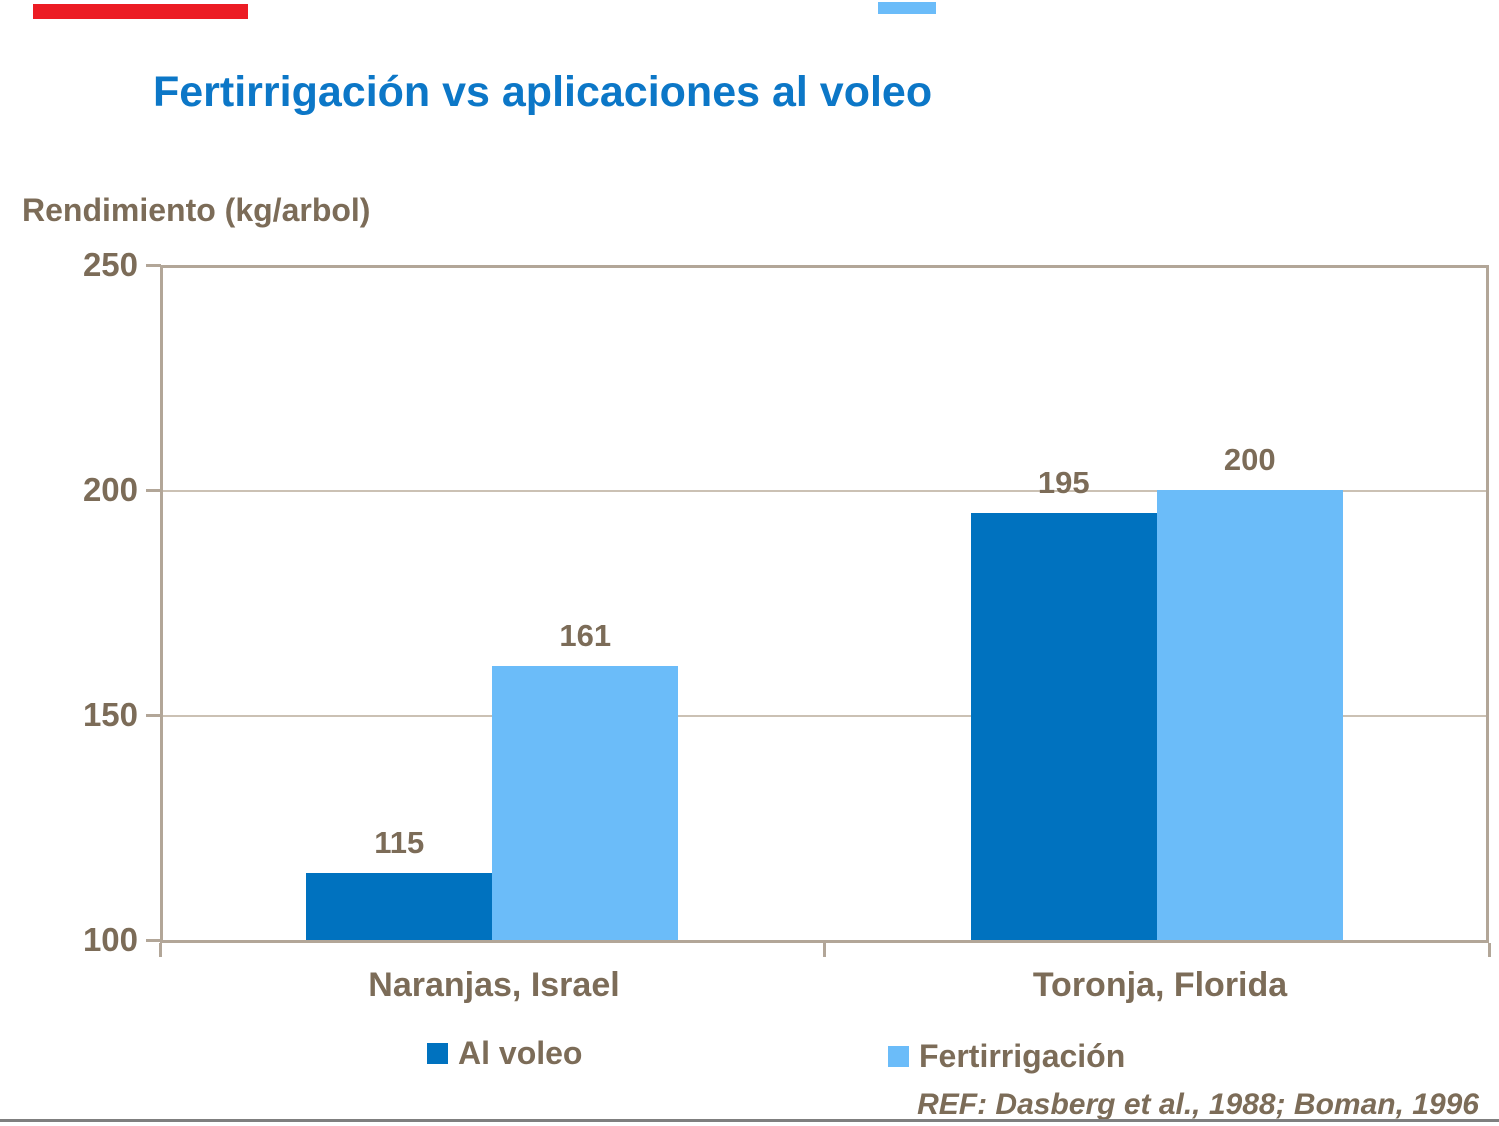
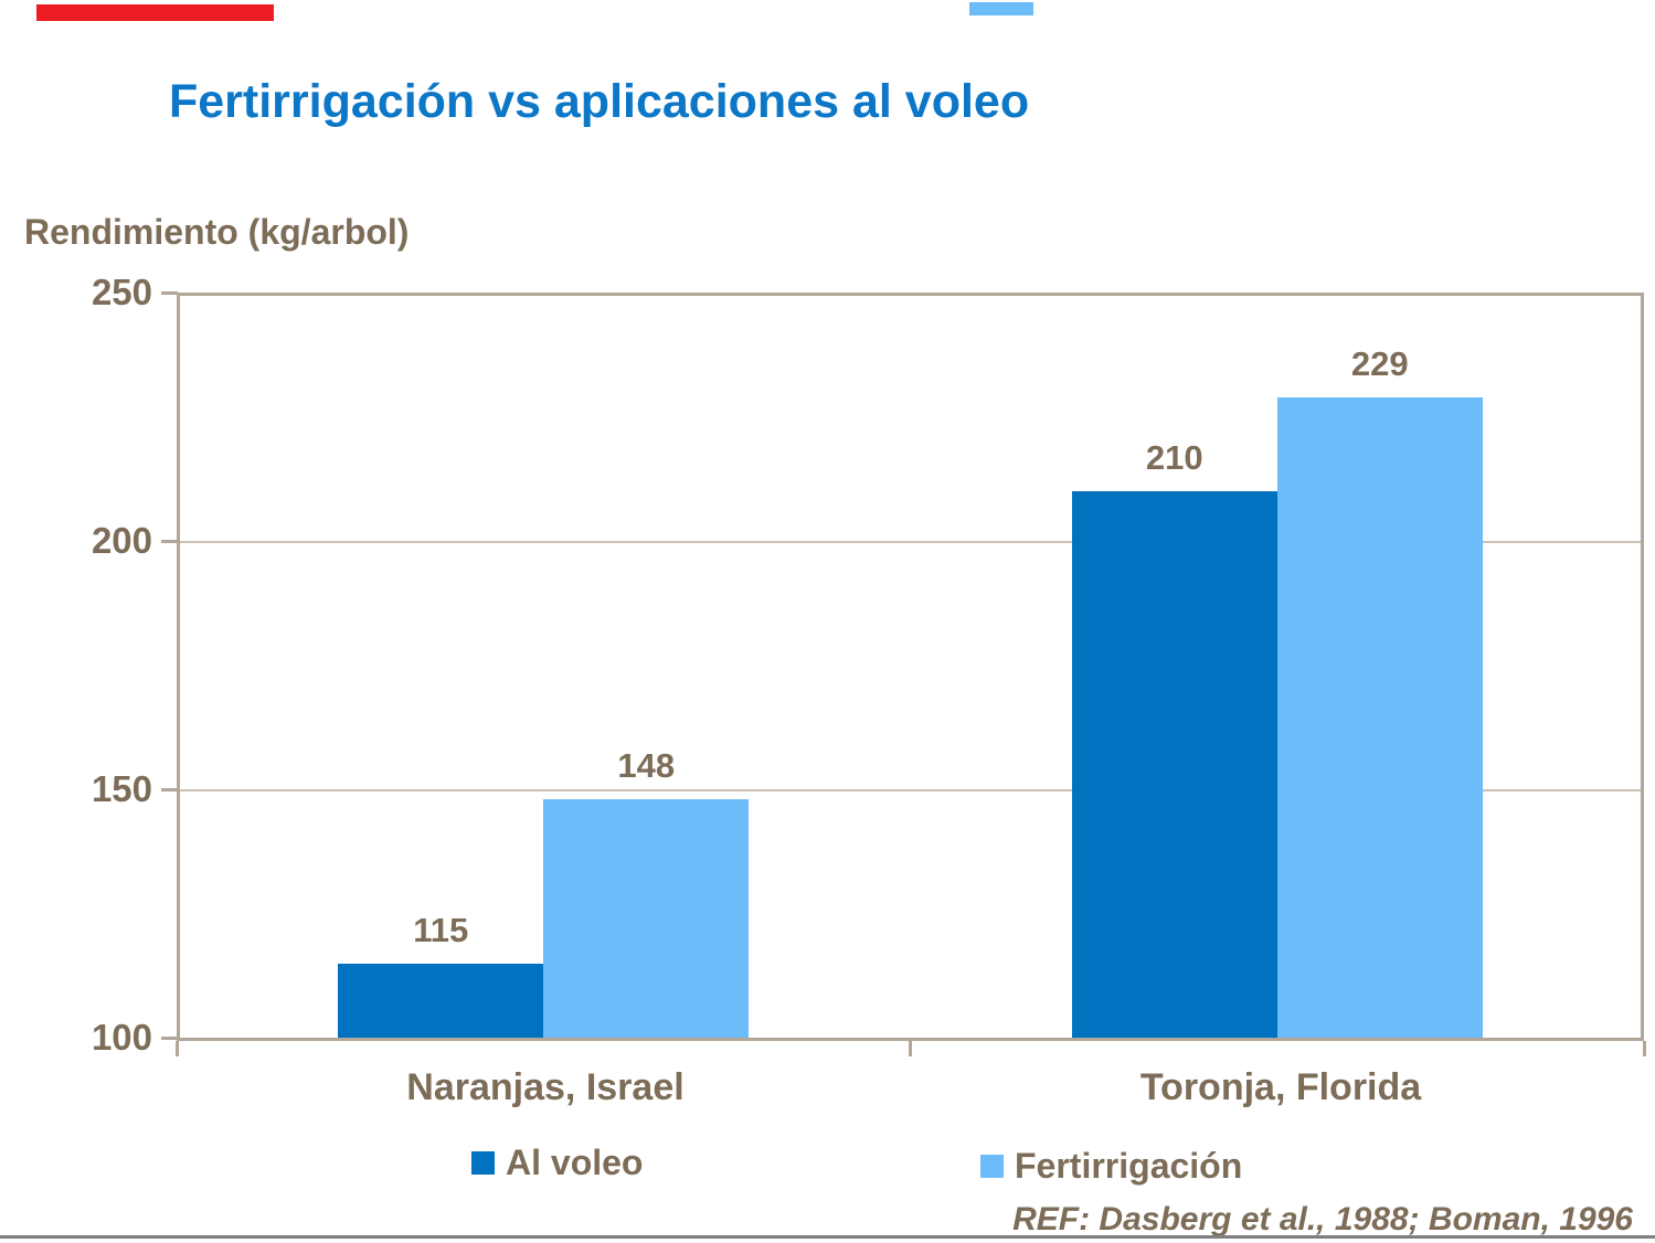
Fertirrigación/Naranjas, Israel: 161 -> 148
Al voleo/Toronja, Florida: 195 -> 210
Fertirrigación/Toronja, Florida: 200 -> 229
